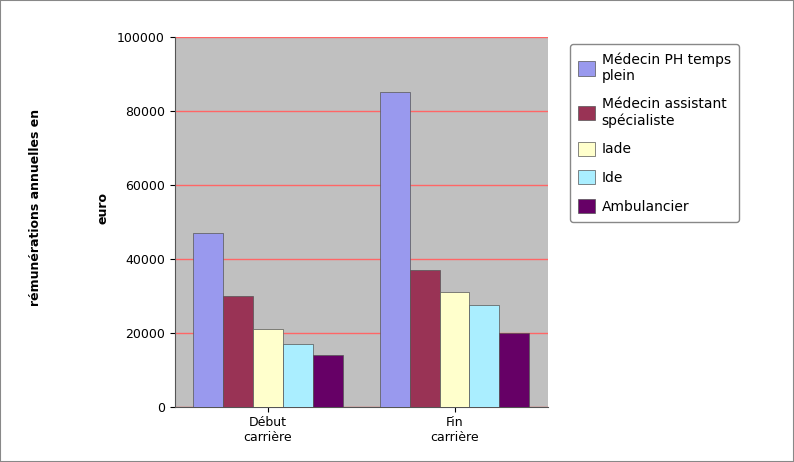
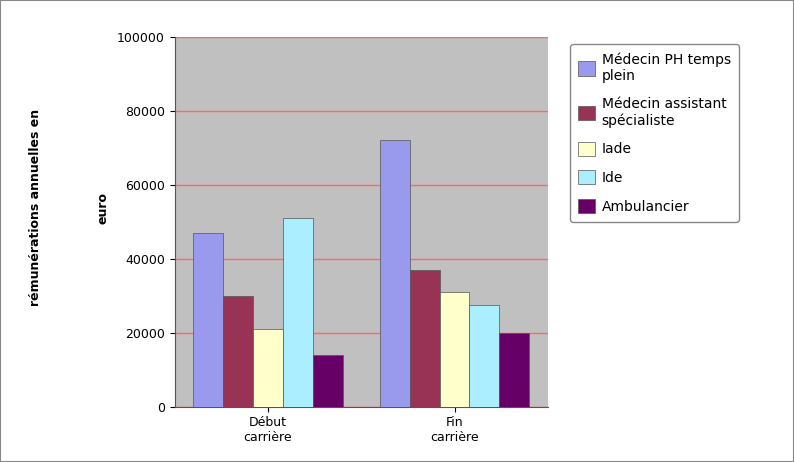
Ide/Début carrière: 17000 -> 51000
Médecin PH temps plein/Fin carrière: 85000 -> 72000
